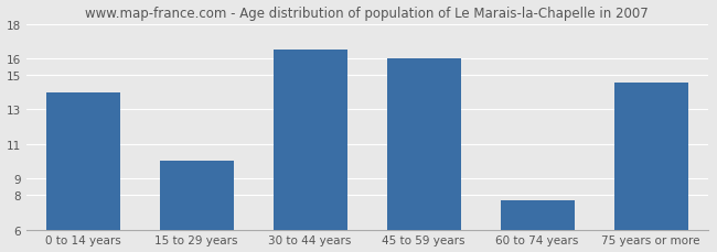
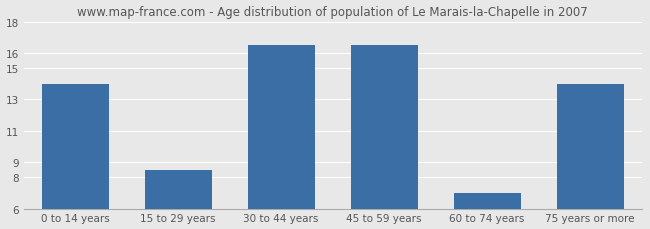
15 to 29 years: 10.0 -> 8.5
45 to 59 years: 16.0 -> 16.5
60 to 74 years: 7.7 -> 7.0
75 years or more: 14.6 -> 14.0
